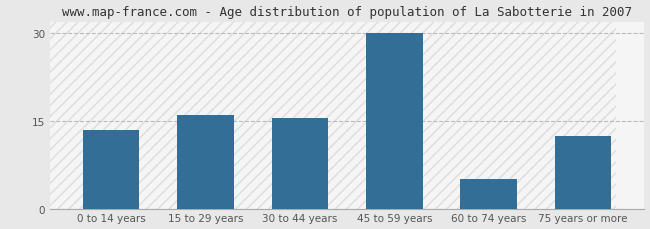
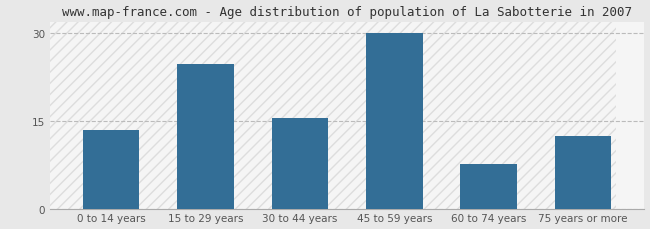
15 to 29 years: 16.0 -> 24.8
60 to 74 years: 5.0 -> 7.6
